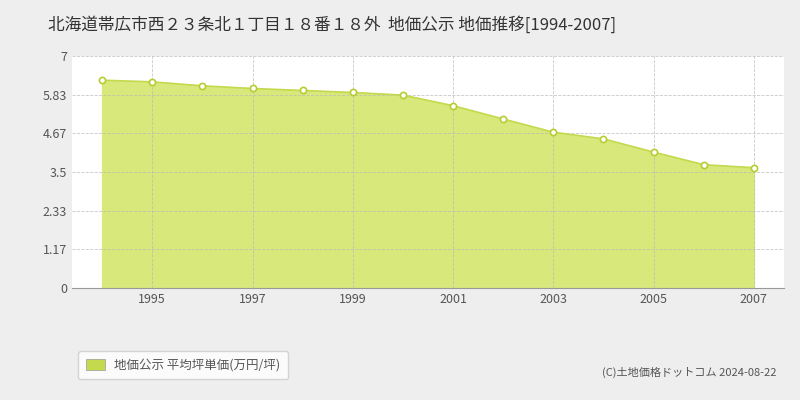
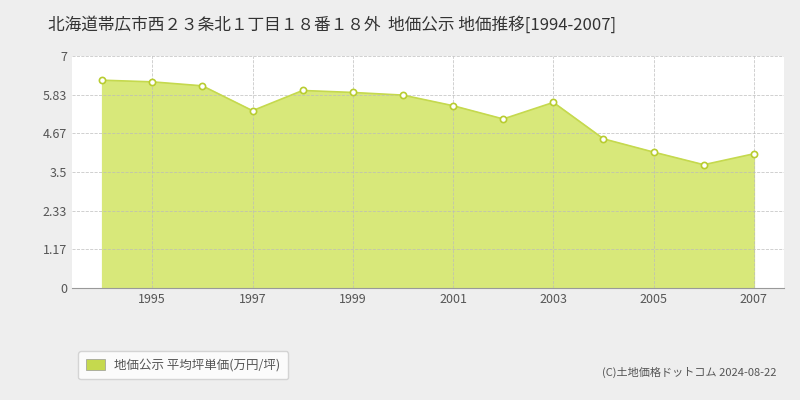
1997: 6.02 -> 5.35
2003: 4.70 -> 5.60
2007: 3.63 -> 4.05
